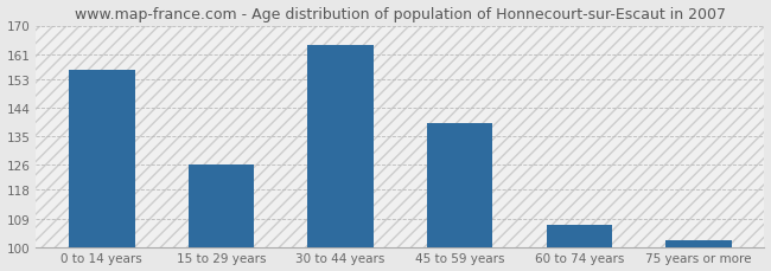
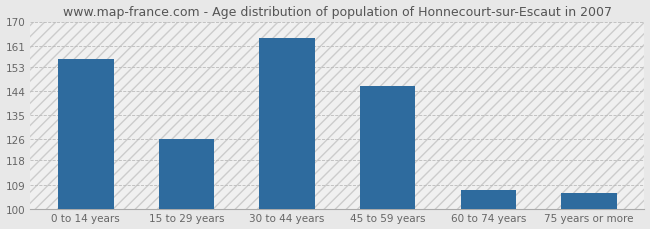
45 to 59 years: 139 -> 146
75 years or more: 102 -> 106
